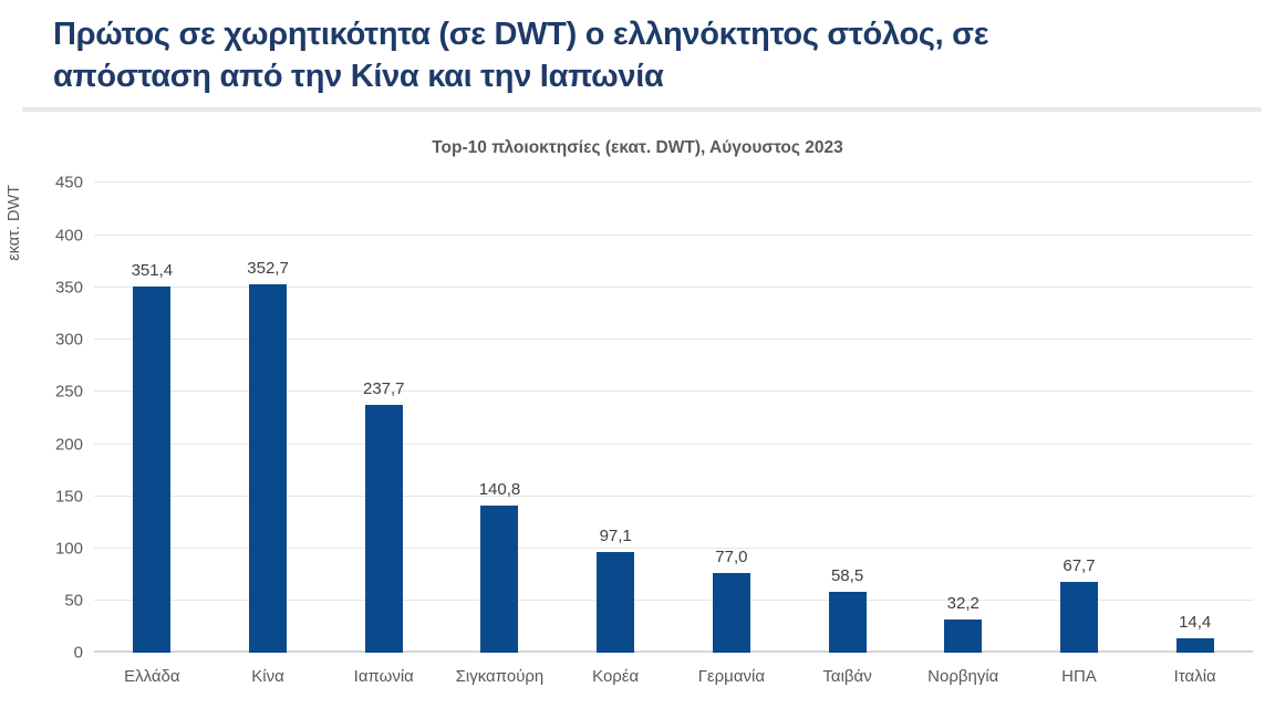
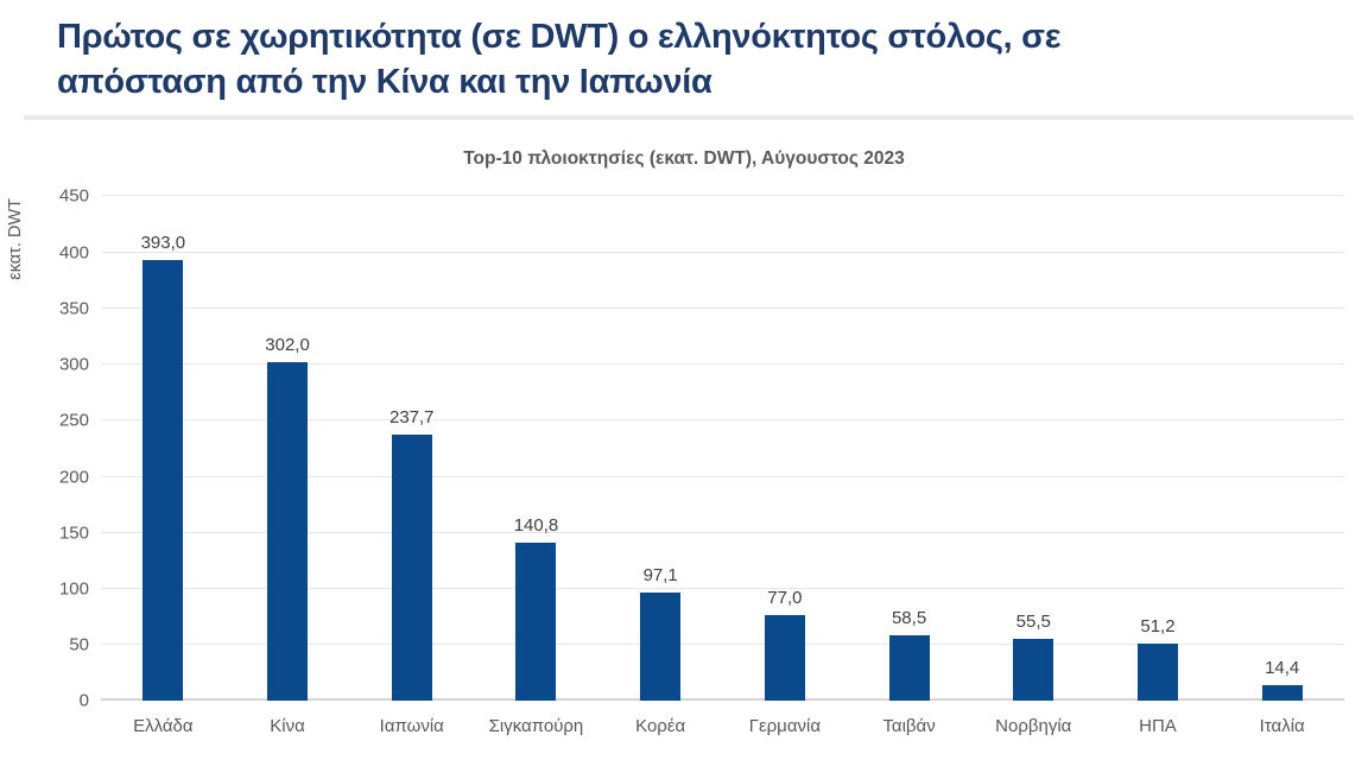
Ελλάδα: 351,4 -> 393,0
Κίνα: 352,7 -> 302,0
Νορβηγία: 32,2 -> 55,5
ΗΠΑ: 67,7 -> 51,2
